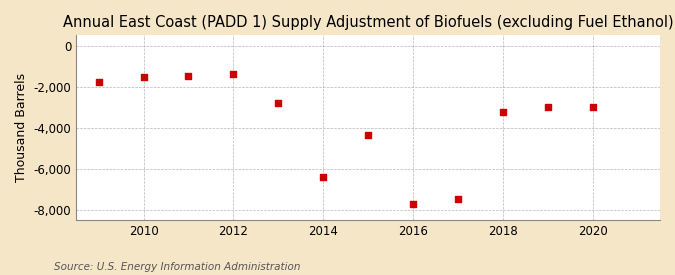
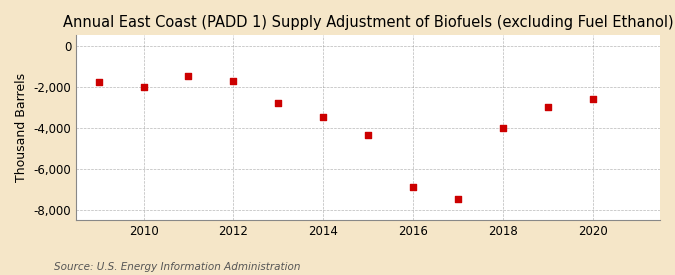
2010: -1,550 -> -2,000
2012: -1,400 -> -1,700
2014: -6,400 -> -3,500
2016: -7,700 -> -6,900
2018: -3,250 -> -4,000
2020: -3,000 -> -2,600
